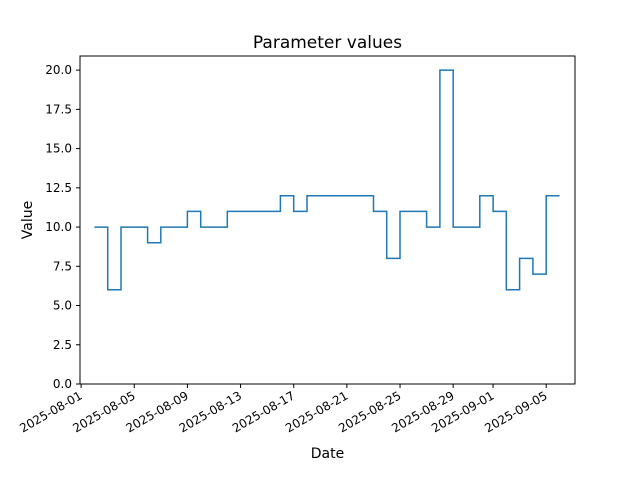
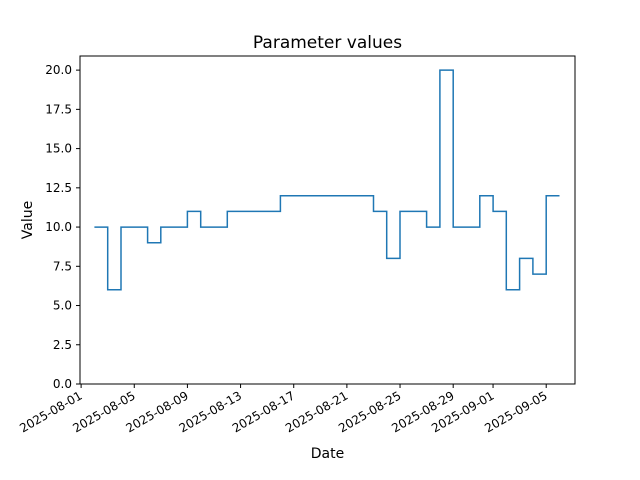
2025-08-17: 11 -> 12
